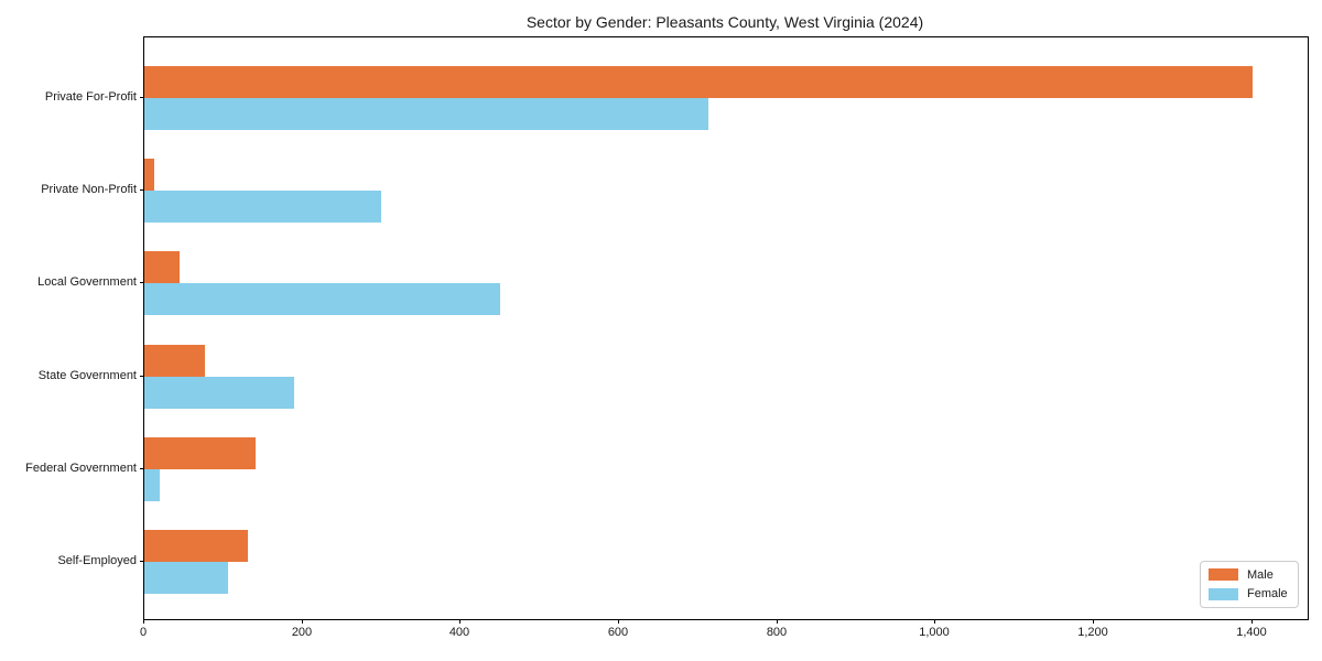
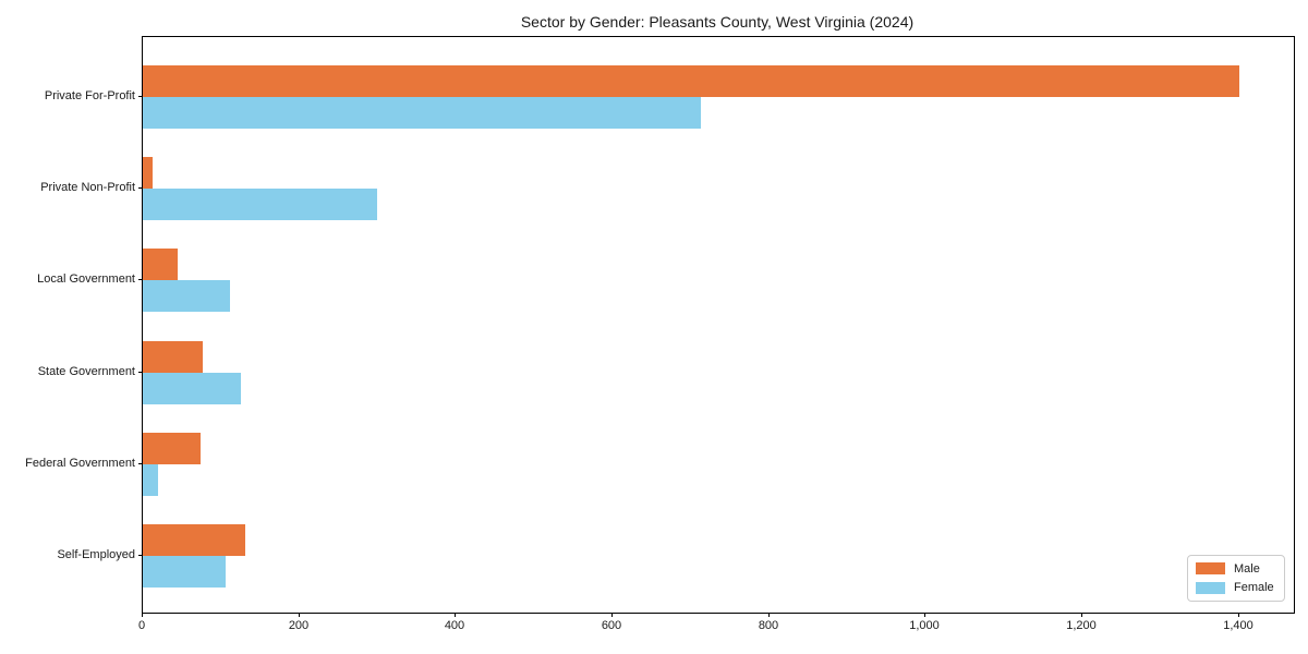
Female/Local Government: 450 -> 110
Female/State Government: 190 -> 120
Male/Federal Government: 140 -> 70
